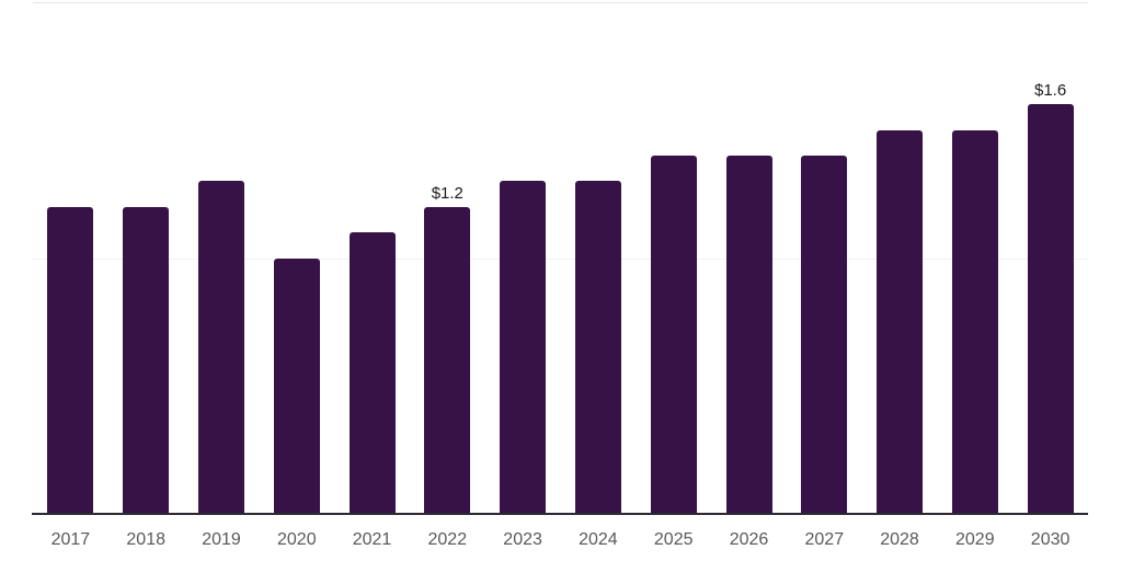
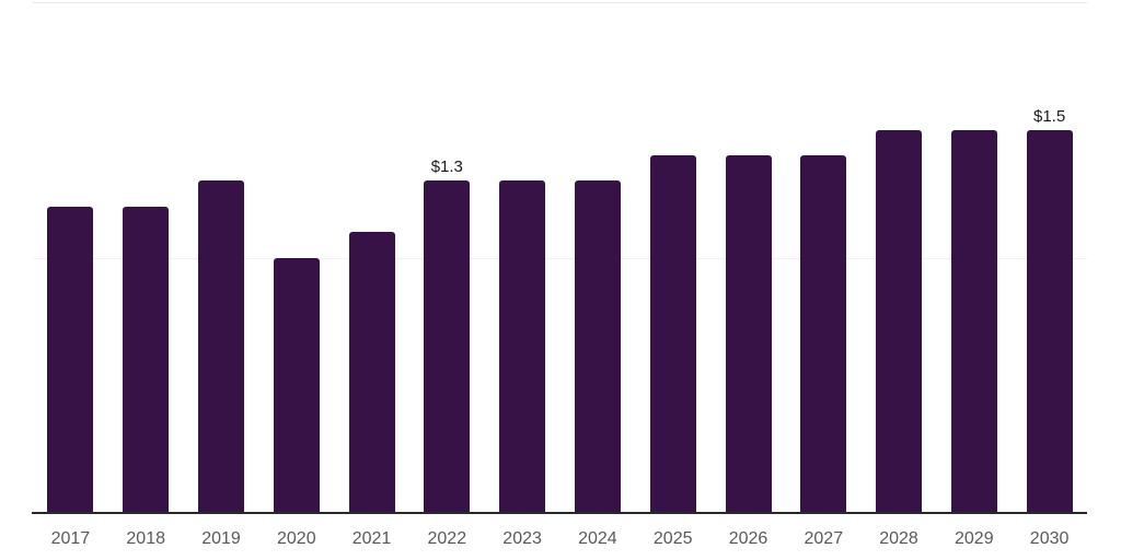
2022: $1.2 -> $1.3
2030: $1.6 -> $1.5
